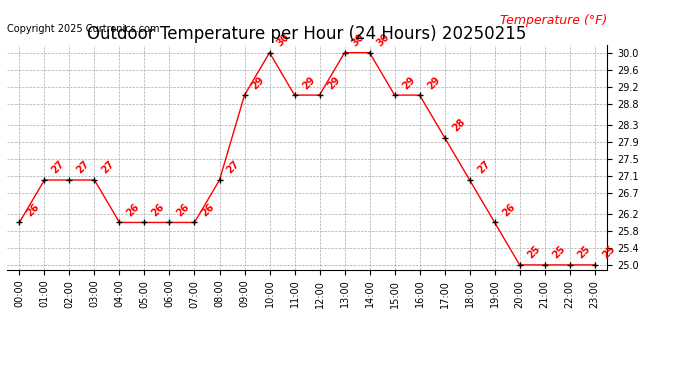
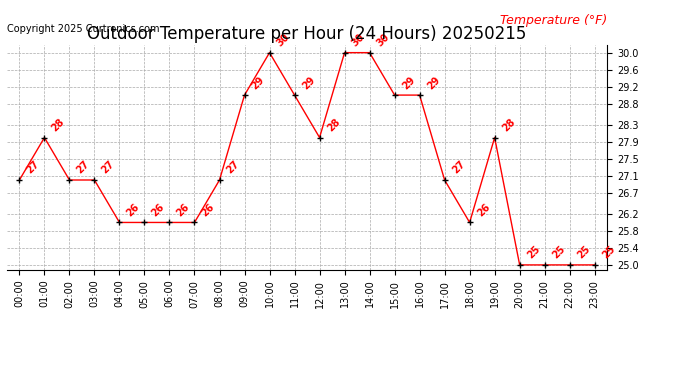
00:00: 26 -> 27
01:00: 27 -> 28
12:00: 29 -> 28
17:00: 28 -> 27
18:00: 27 -> 26
19:00: 26 -> 28
